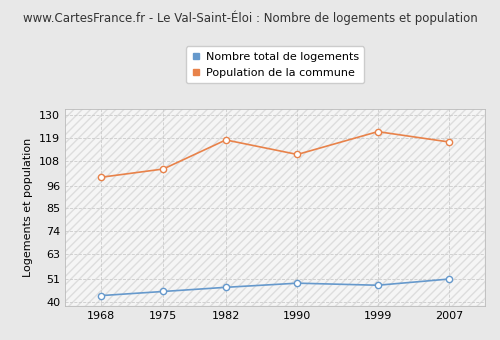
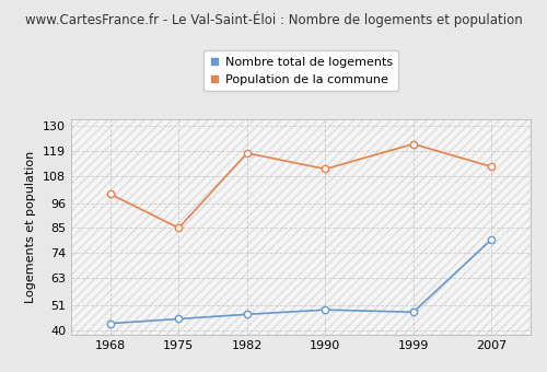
Population de la commune/1975: 104 -> 85
Nombre total de logements/2007: 51 -> 80
Population de la commune/2007: 117 -> 112
